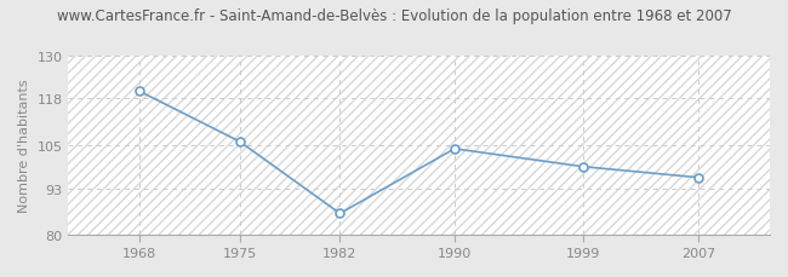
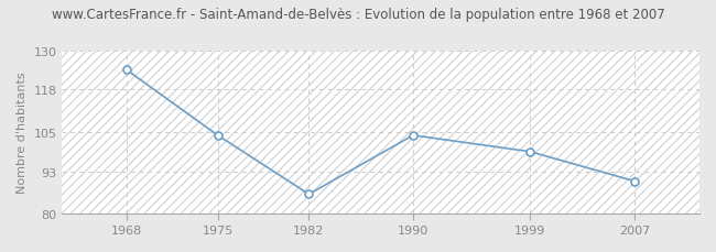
1968: 120 -> 124
1975: 106 -> 104
2007: 96 -> 90
